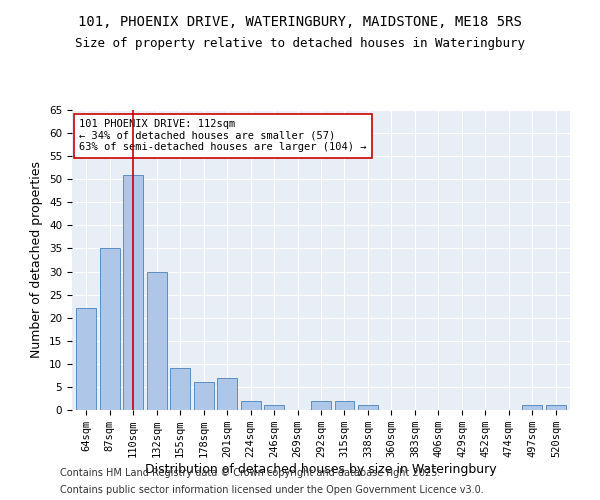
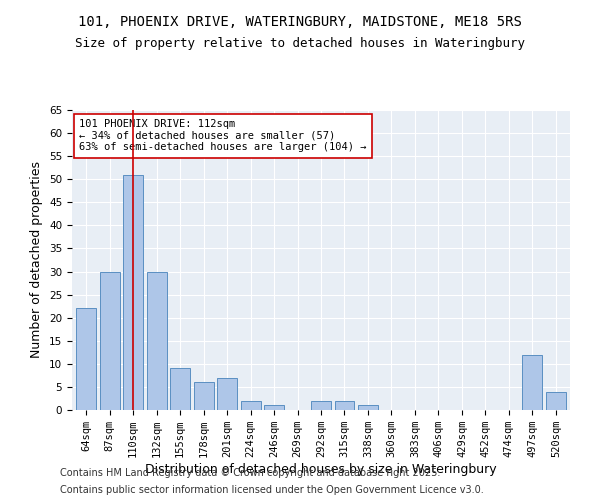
87sqm: 35 -> 30
497sqm: 1 -> 12
520sqm: 1 -> 4
